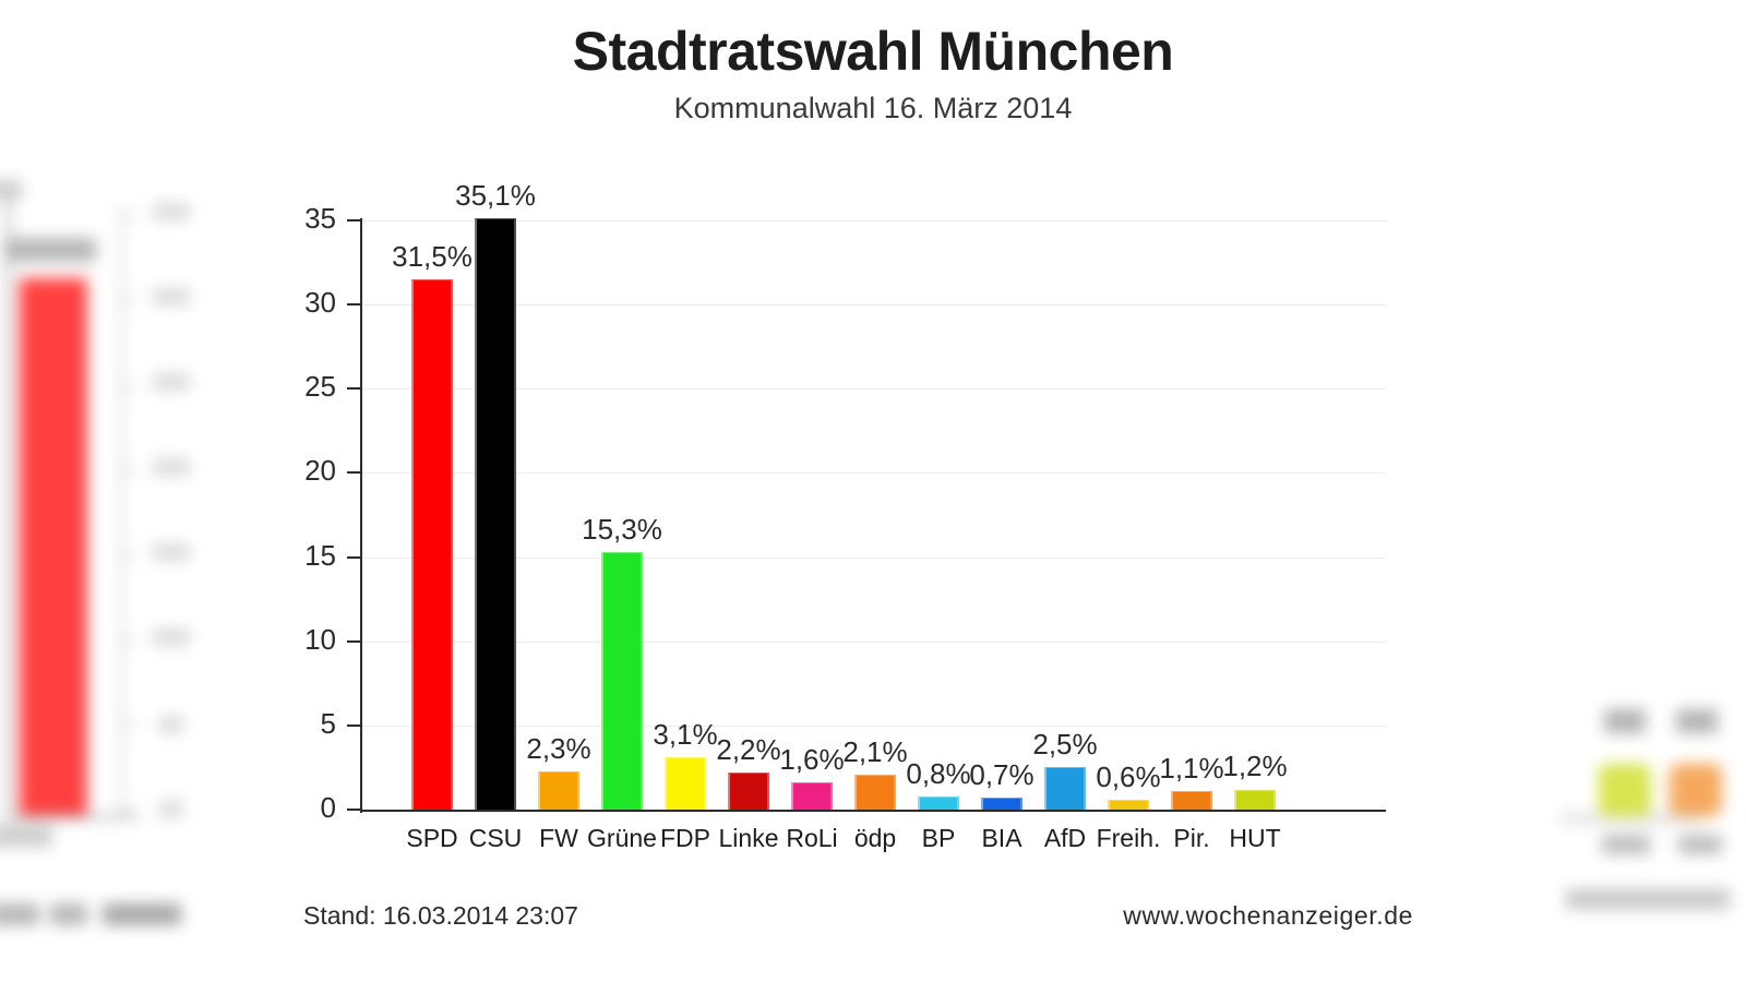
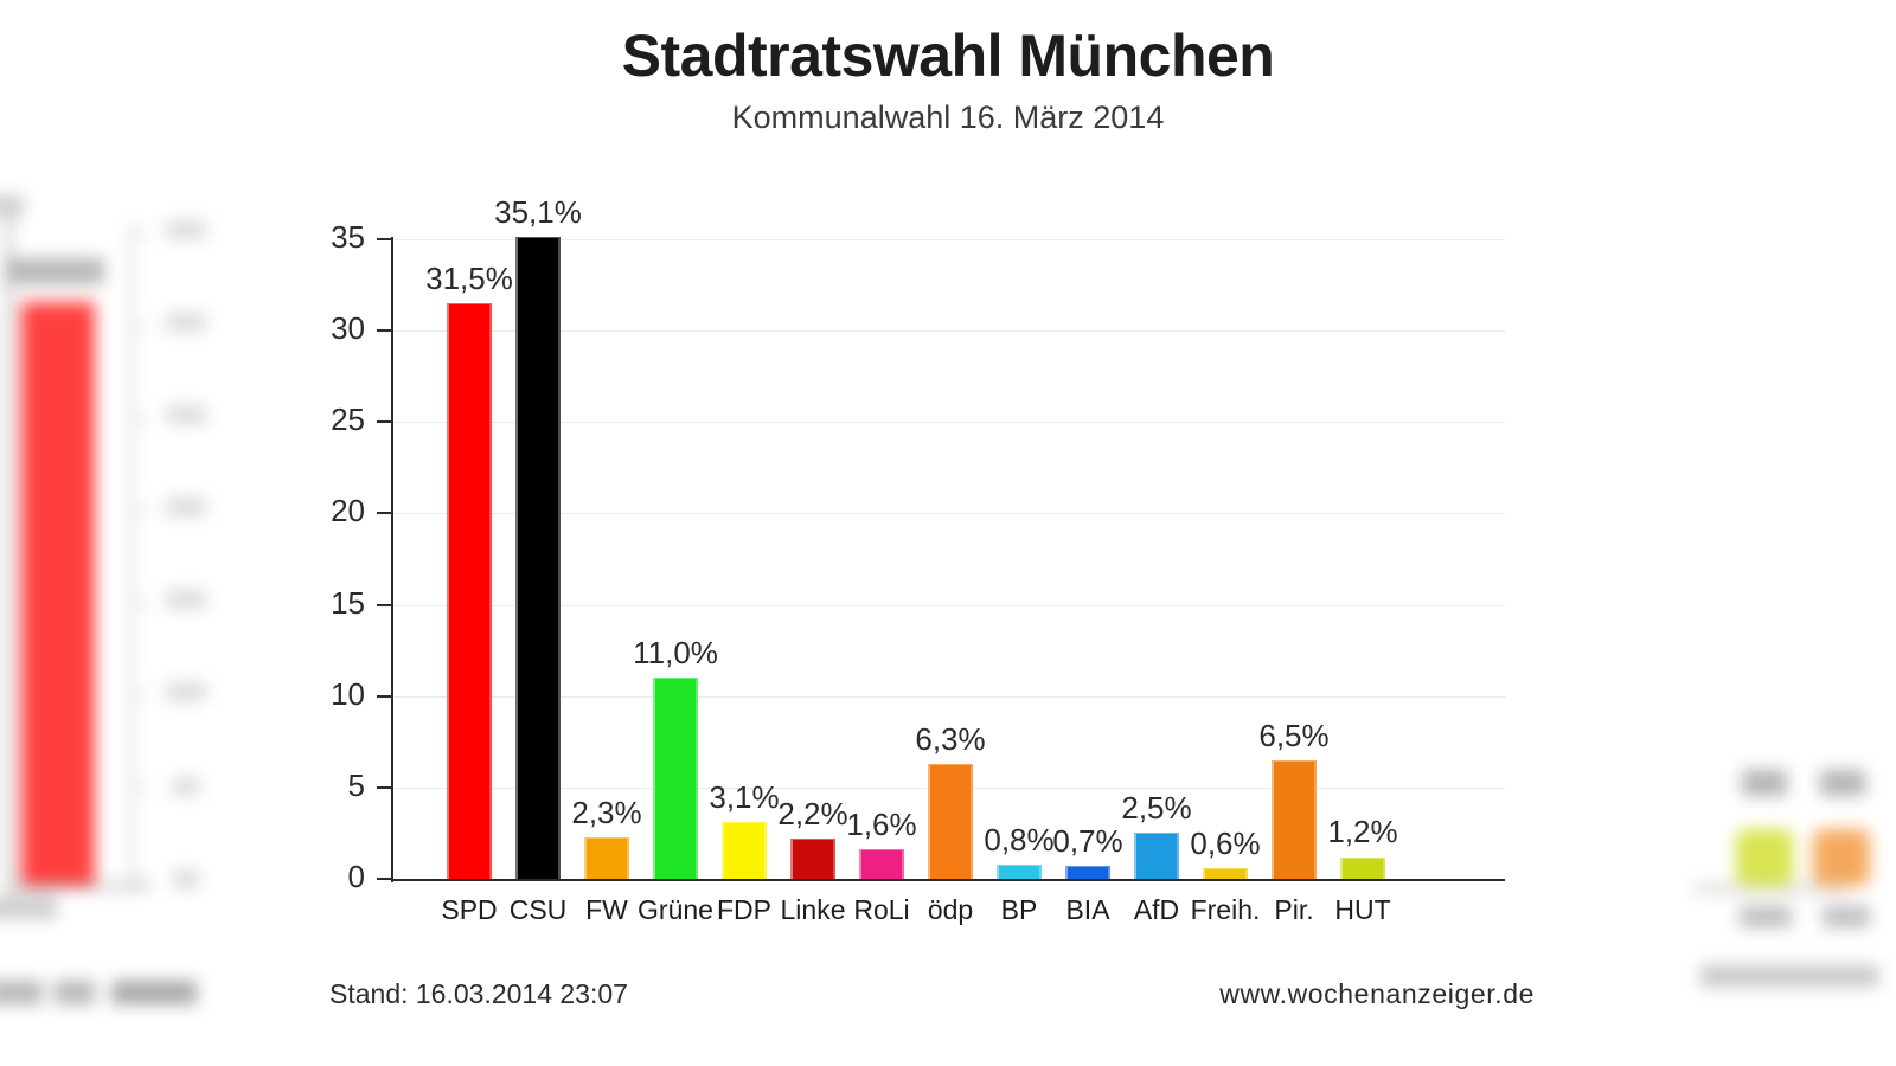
Grüne: 15,3% -> 11,0%
ödp: 2,1% -> 6,3%
Pir.: 1,1% -> 6,5%
